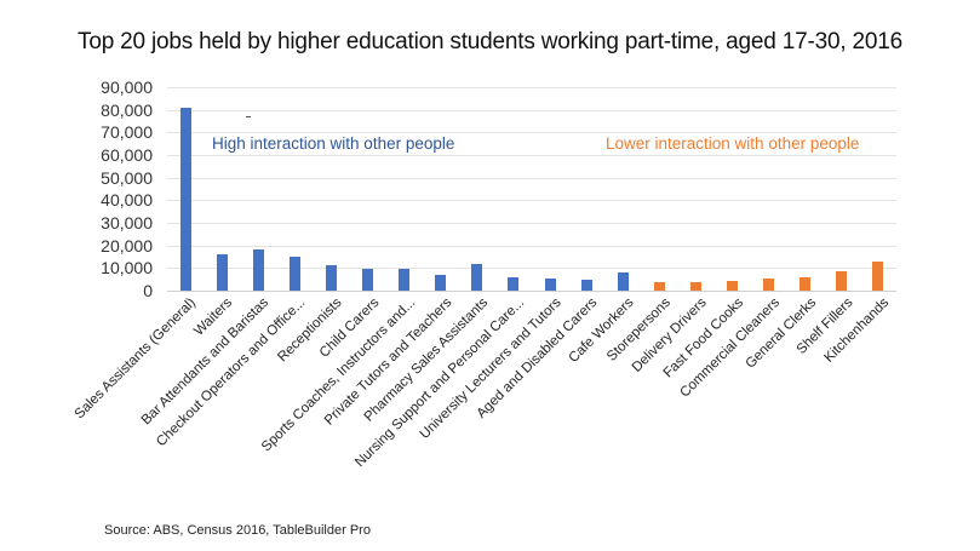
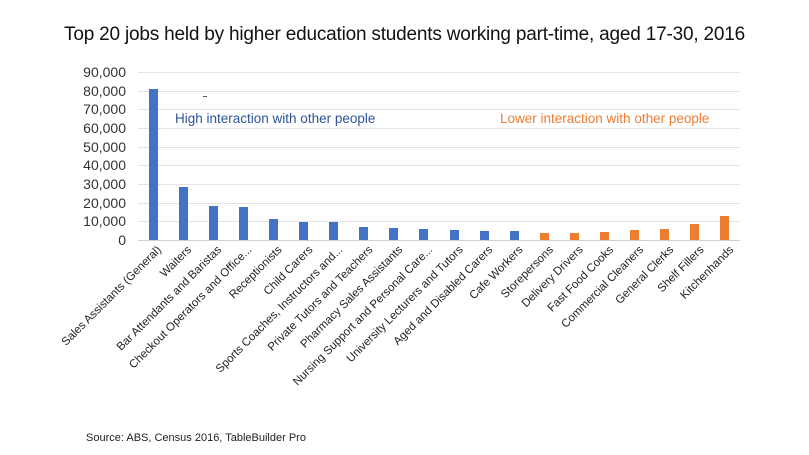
Waiters: 16000 -> 28000
Checkout Operators and Office...: 15000 -> 18000
Pharmacy Sales Assistants: 12000 -> 6000
Cafe Workers: 8000 -> 5000
